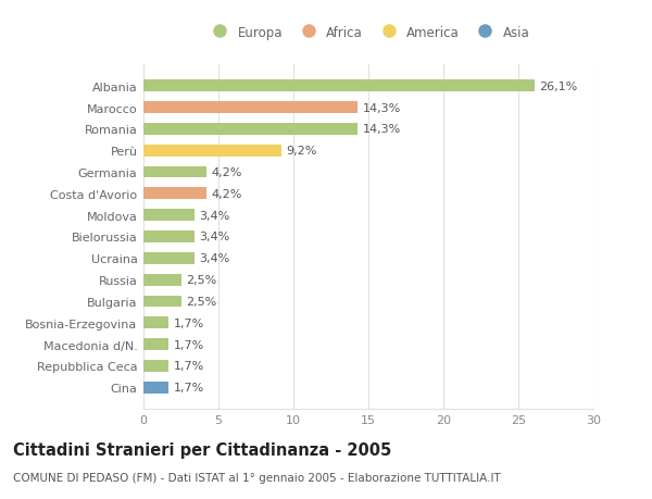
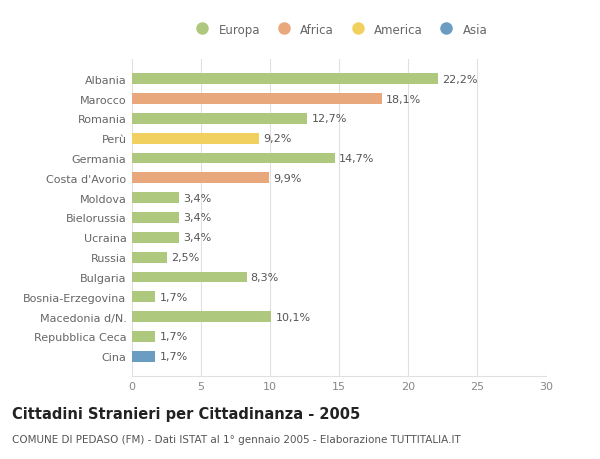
Albania: 26,1% -> 22,2%
Marocco: 14,3% -> 18,1%
Romania: 14,3% -> 12,7%
Germania: 4,2% -> 14,7%
Costa d'Avorio: 4,2% -> 9,9%
Bulgaria: 2,5% -> 8,3%
Macedonia d/N.: 1,7% -> 10,1%
